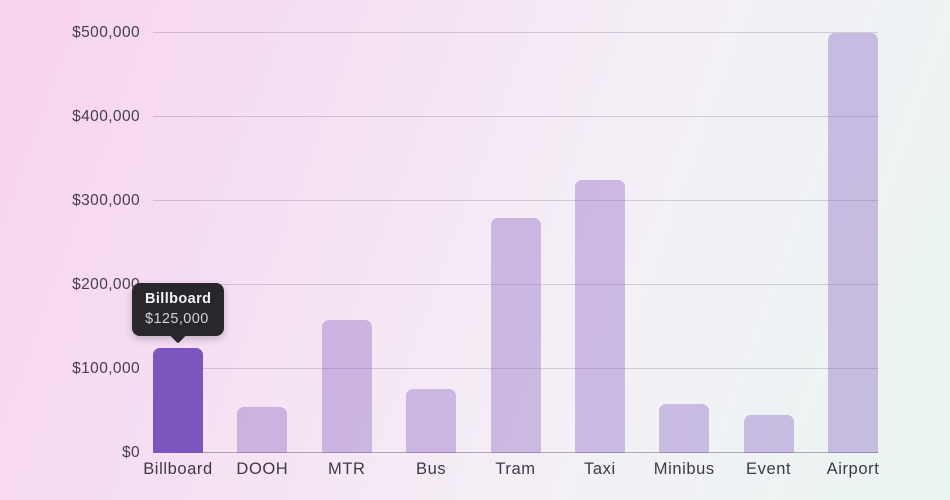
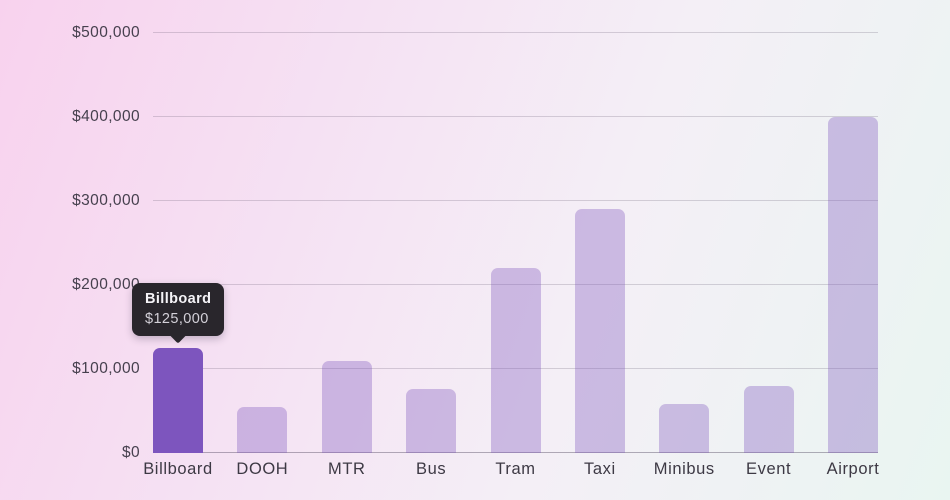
MTR: $160000 -> $110000
Tram: $280000 -> $220000
Taxi: $320000 -> $290000
Event: $40000 -> $80000
Airport: $500000 -> $400000
